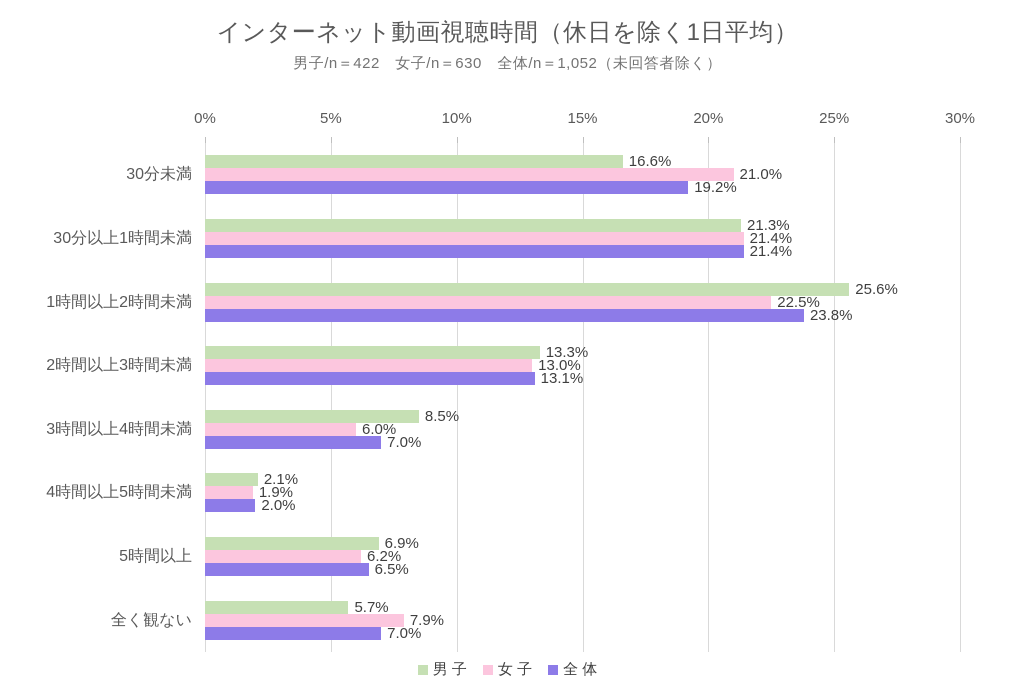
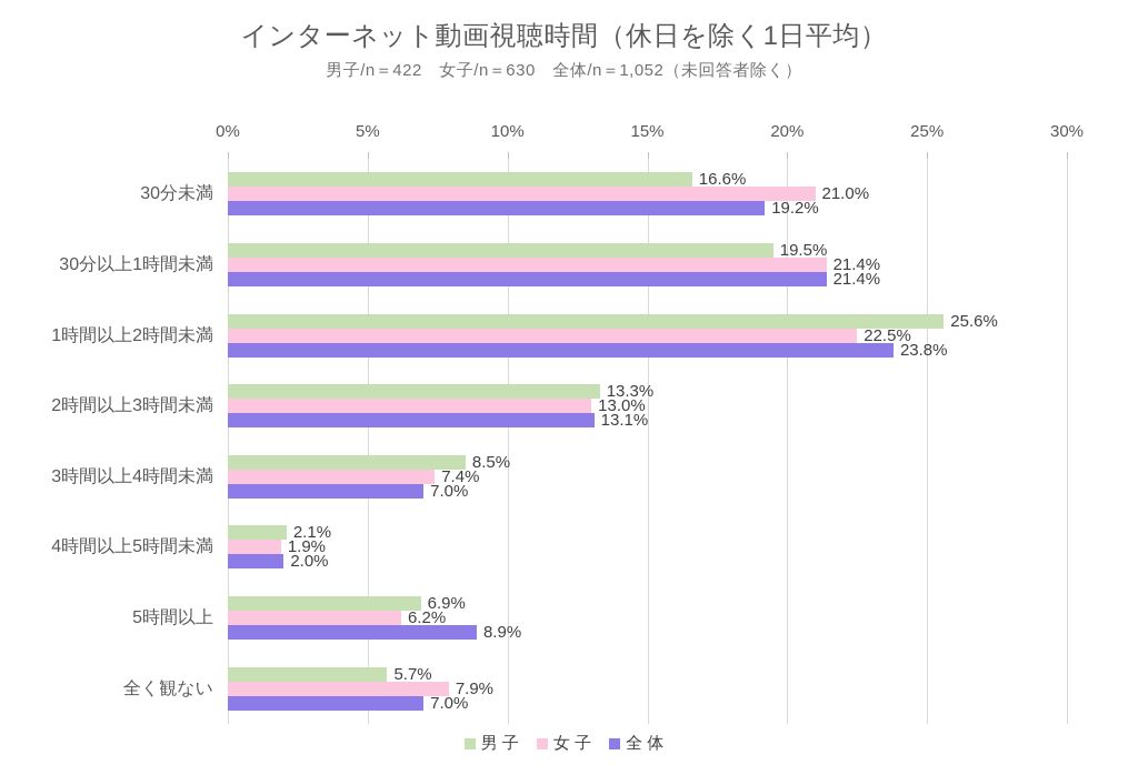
男 子/30分以上1時間未満: 21.3% -> 19.5%
女 子/3時間以上4時間未満: 6.0% -> 7.4%
全 体/5時間以上: 6.5% -> 8.9%
